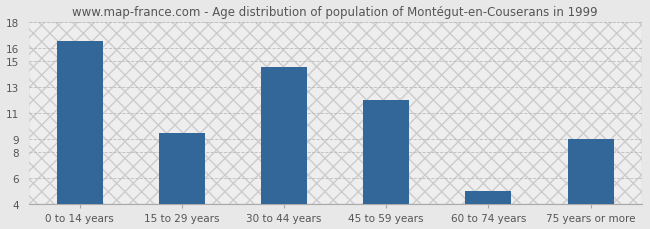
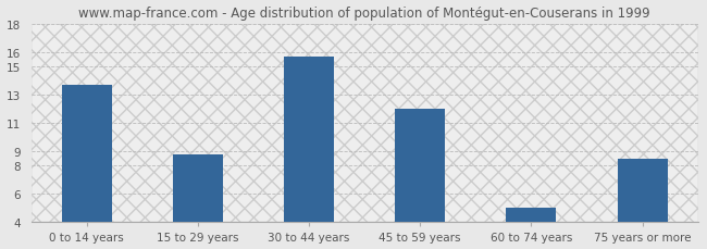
0 to 14 years: 16.5 -> 13.7
15 to 29 years: 9.5 -> 8.8
30 to 44 years: 14.5 -> 15.7
75 years or more: 9.0 -> 8.5
